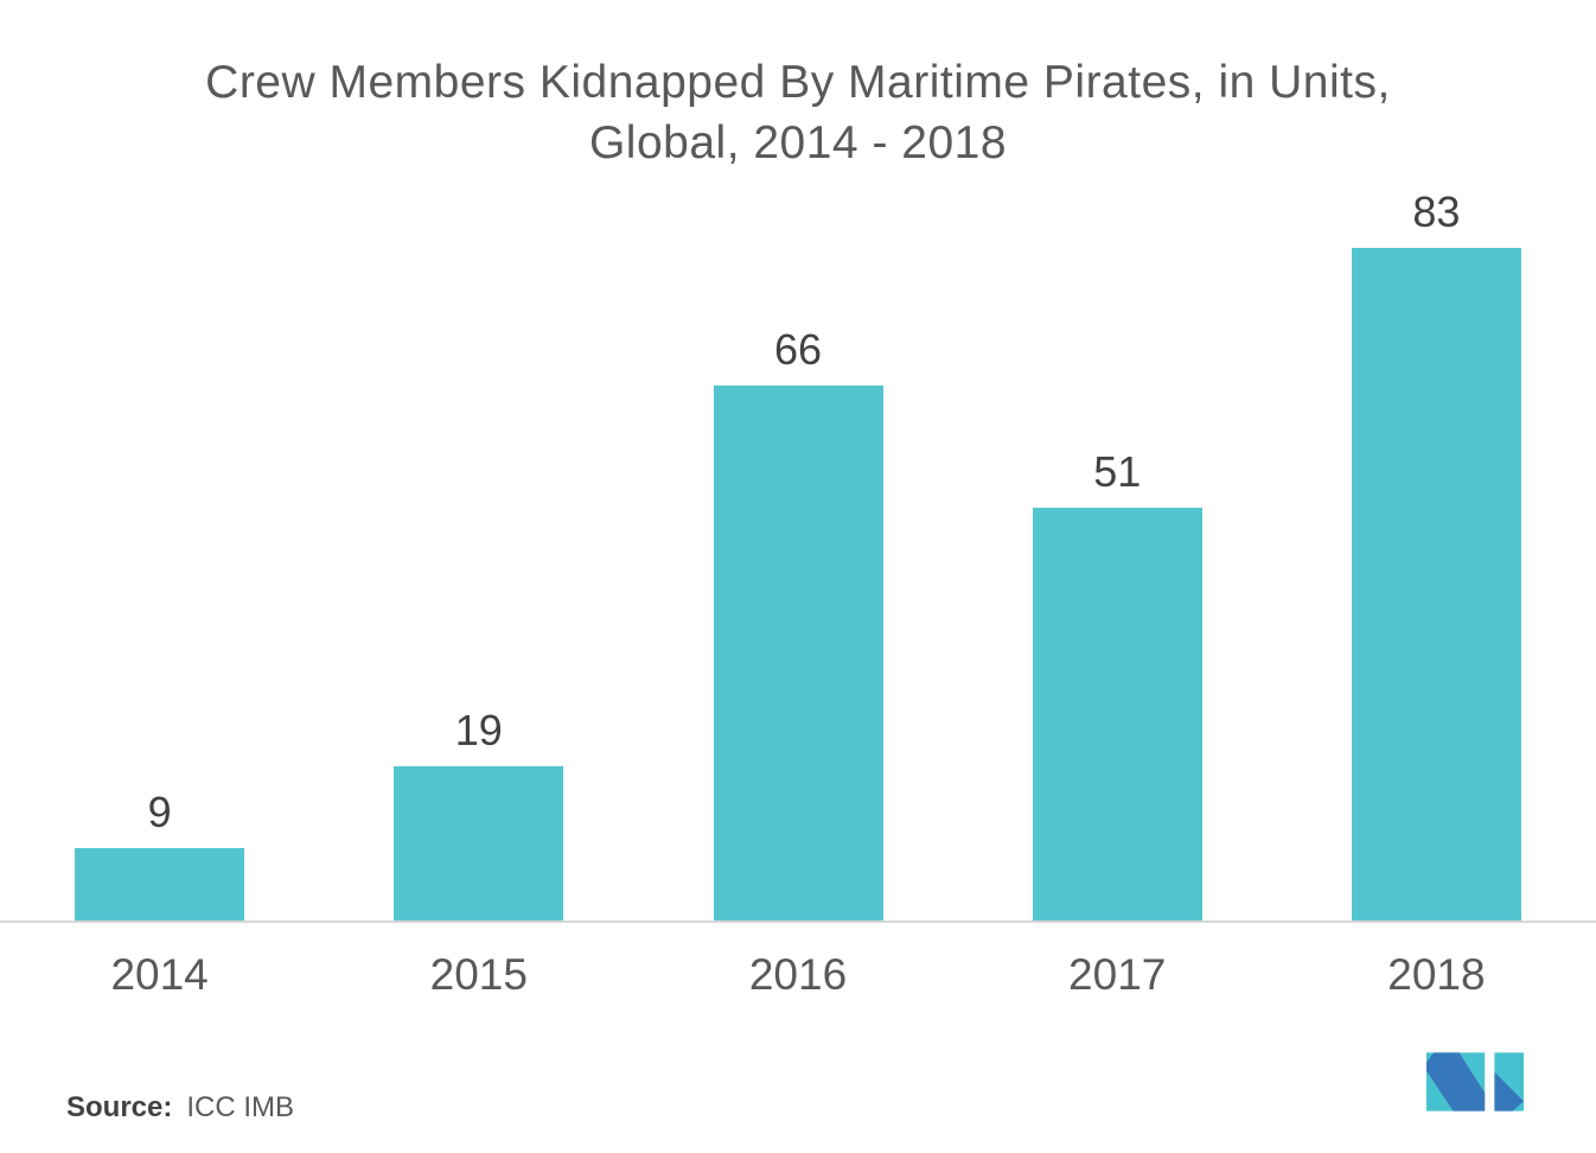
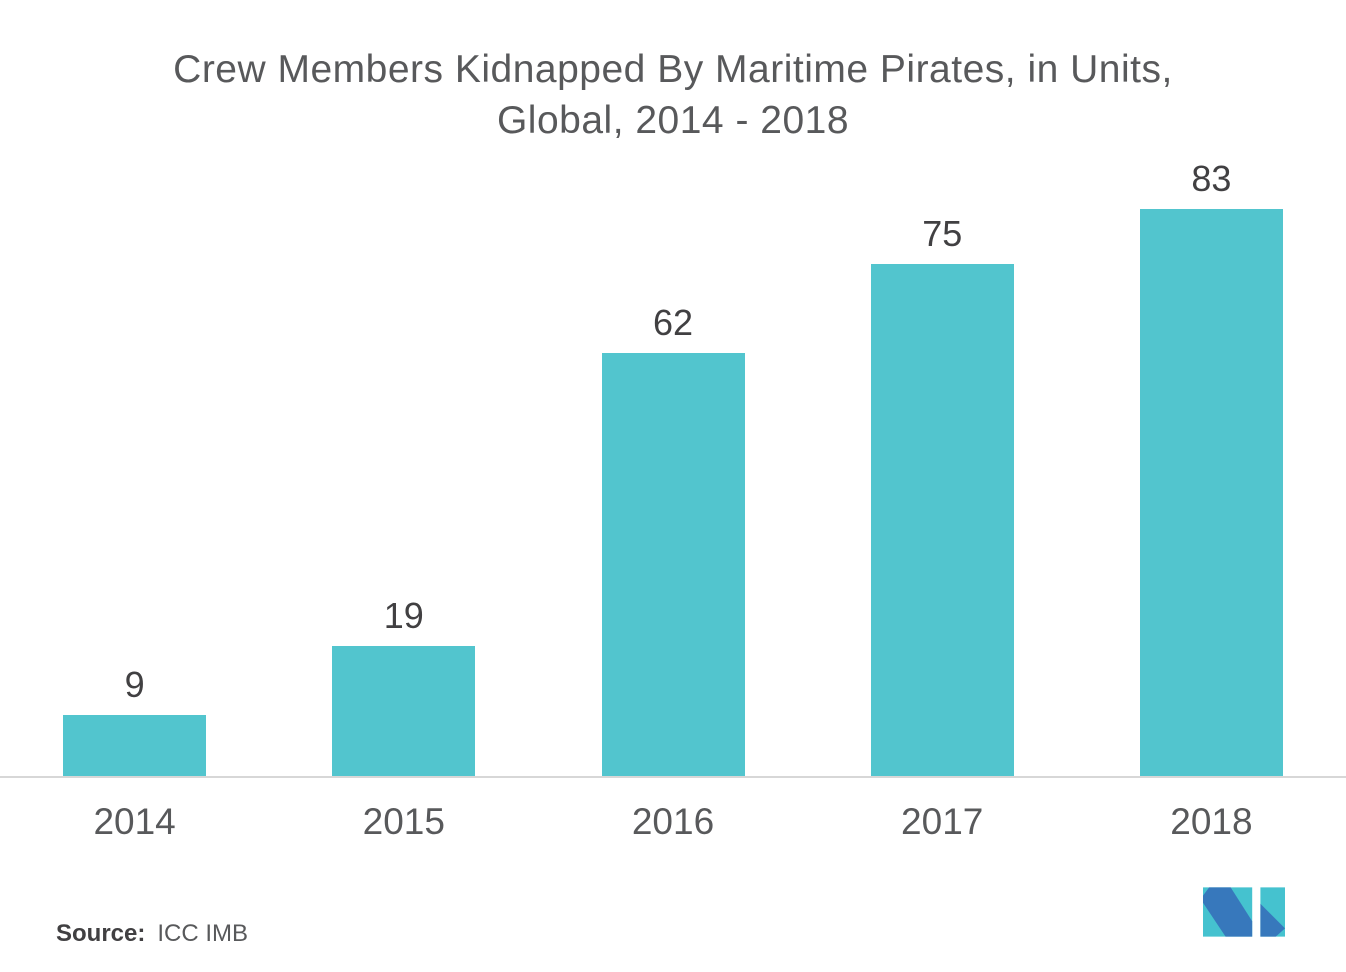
2016: 66 -> 62
2017: 51 -> 75
